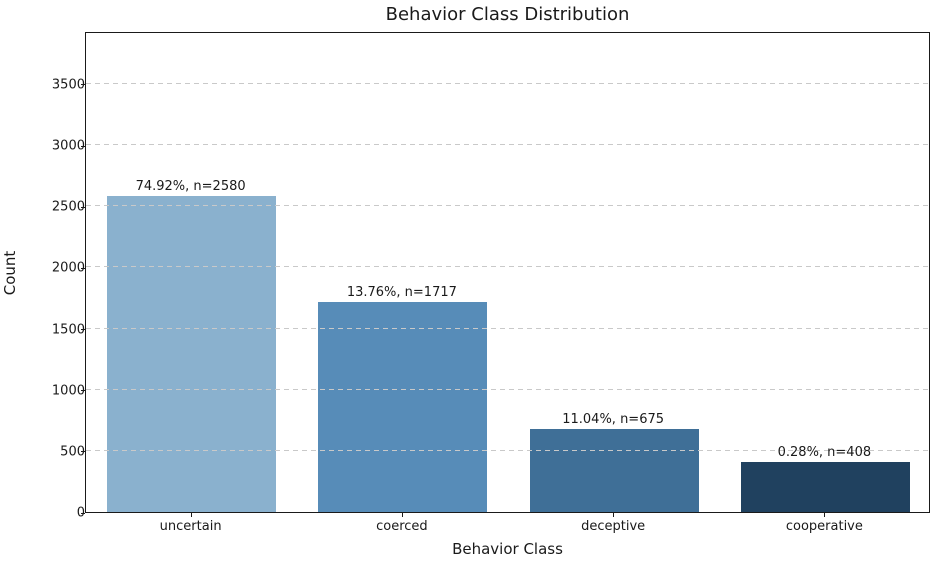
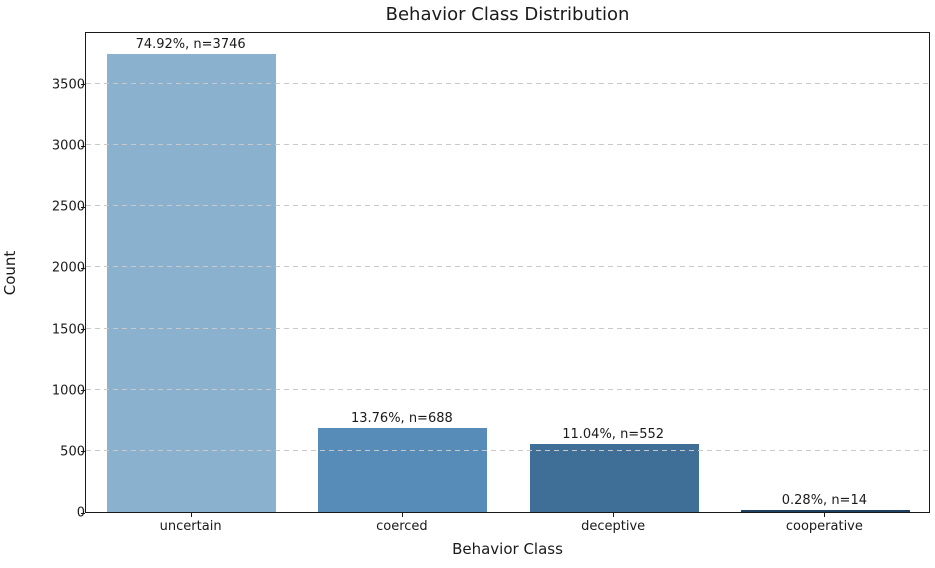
uncertain: 2580 -> 3746
coerced: 1717 -> 688
deceptive: 675 -> 552
cooperative: 408 -> 14
